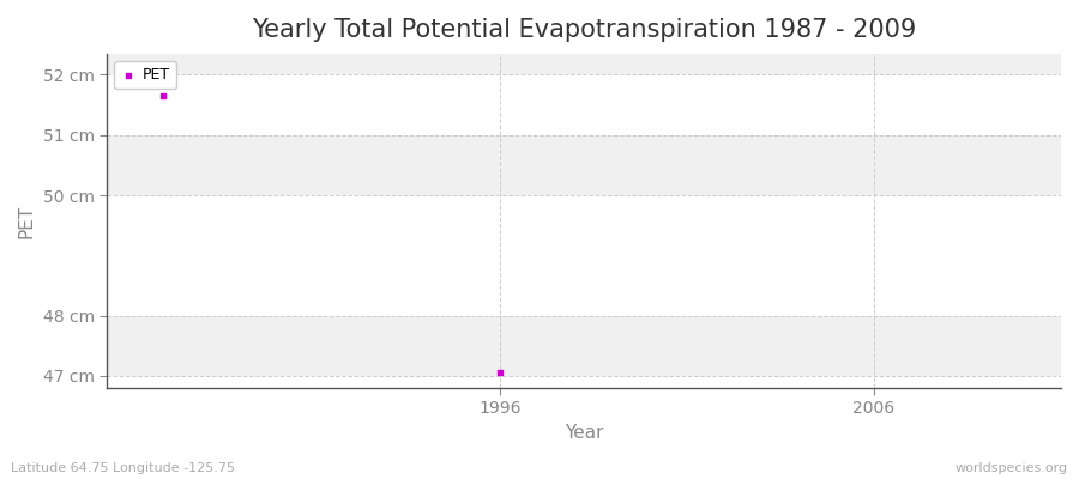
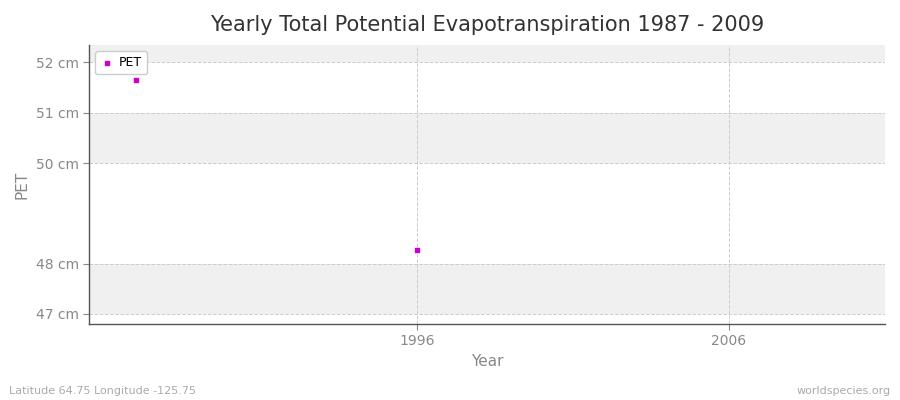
1996: 47.05 cm -> 48.28 cm
